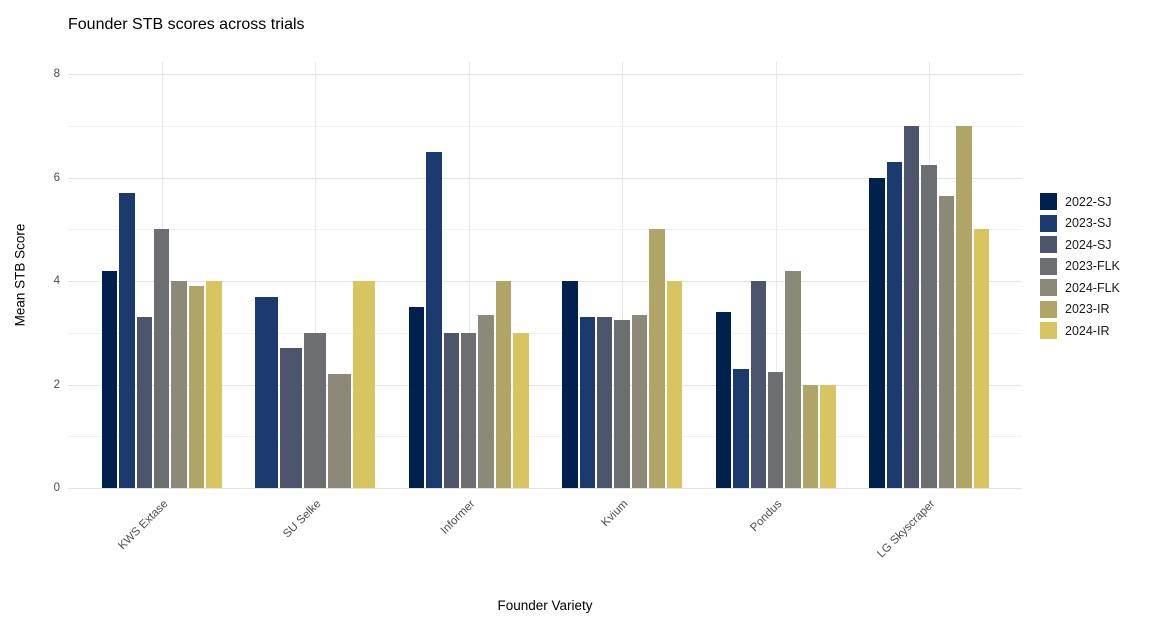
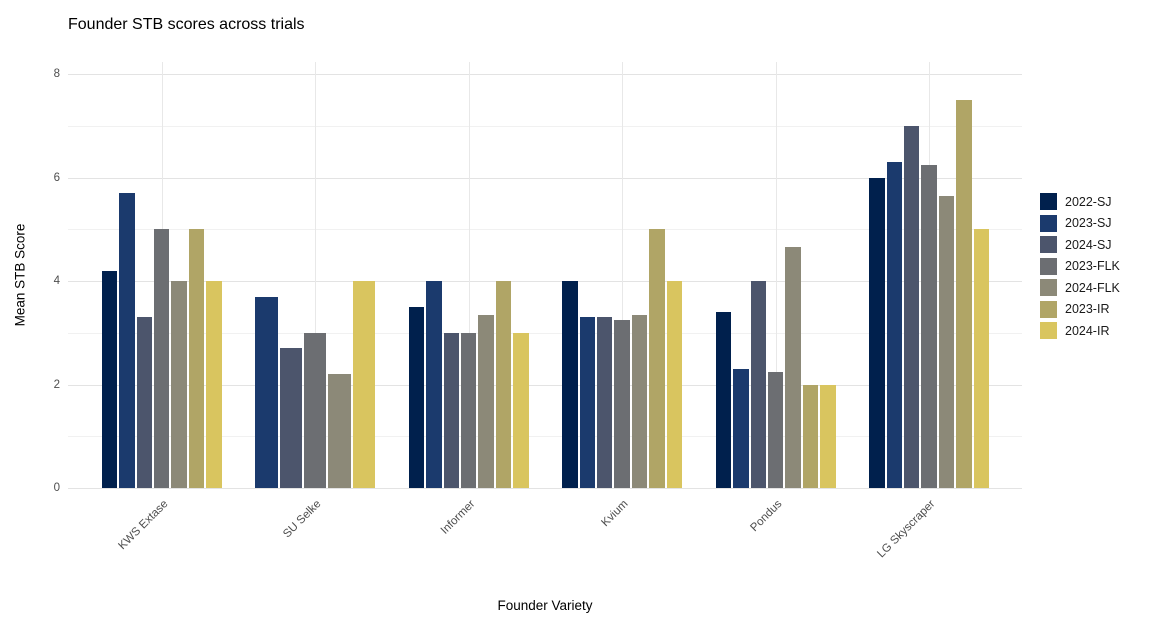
2023-IR/KWS Extase: 3.9 -> 5.0
2023-SJ/Informer: 6.5 -> 4.0
2024-FLK/Pondus: 4.2 -> 4.7
2023-IR/LG Skyscraper: 7.0 -> 7.5
